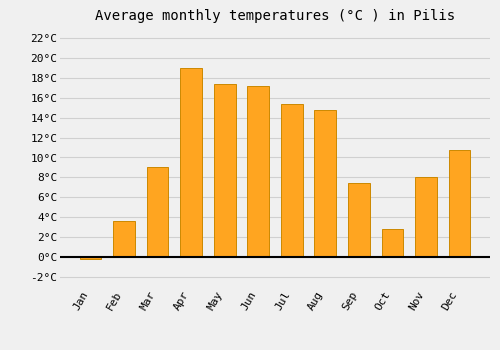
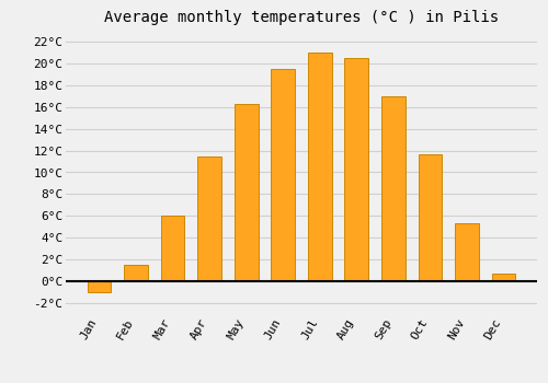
Jan: -0.2°C -> -1.0°C
Feb: 3.6°C -> 1.5°C
Mar: 9.0°C -> 6.0°C
Apr: 19.0°C -> 11.5°C
May: 17.4°C -> 16.3°C
Jun: 17.2°C -> 19.5°C
Jul: 15.4°C -> 21.0°C
Aug: 14.8°C -> 20.5°C
Sep: 7.4°C -> 17.0°C
Oct: 2.8°C -> 11.7°C
Nov: 8.0°C -> 5.3°C
Dec: 10.8°C -> 0.7°C
